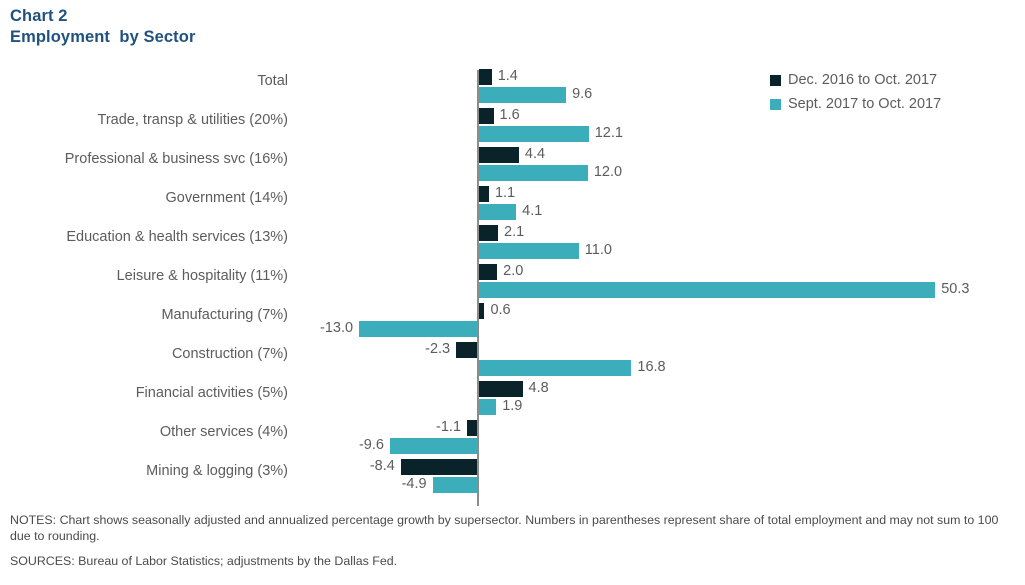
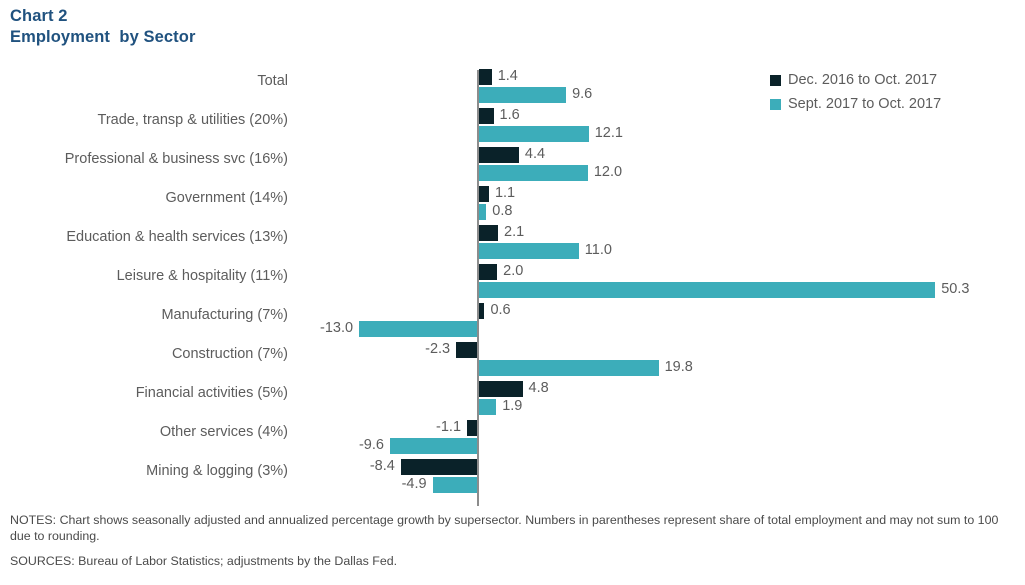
Sept. 2017 to Oct. 2017/Government (14%): 4.1 -> 0.8
Sept. 2017 to Oct. 2017/Construction (7%): 16.8 -> 19.8
